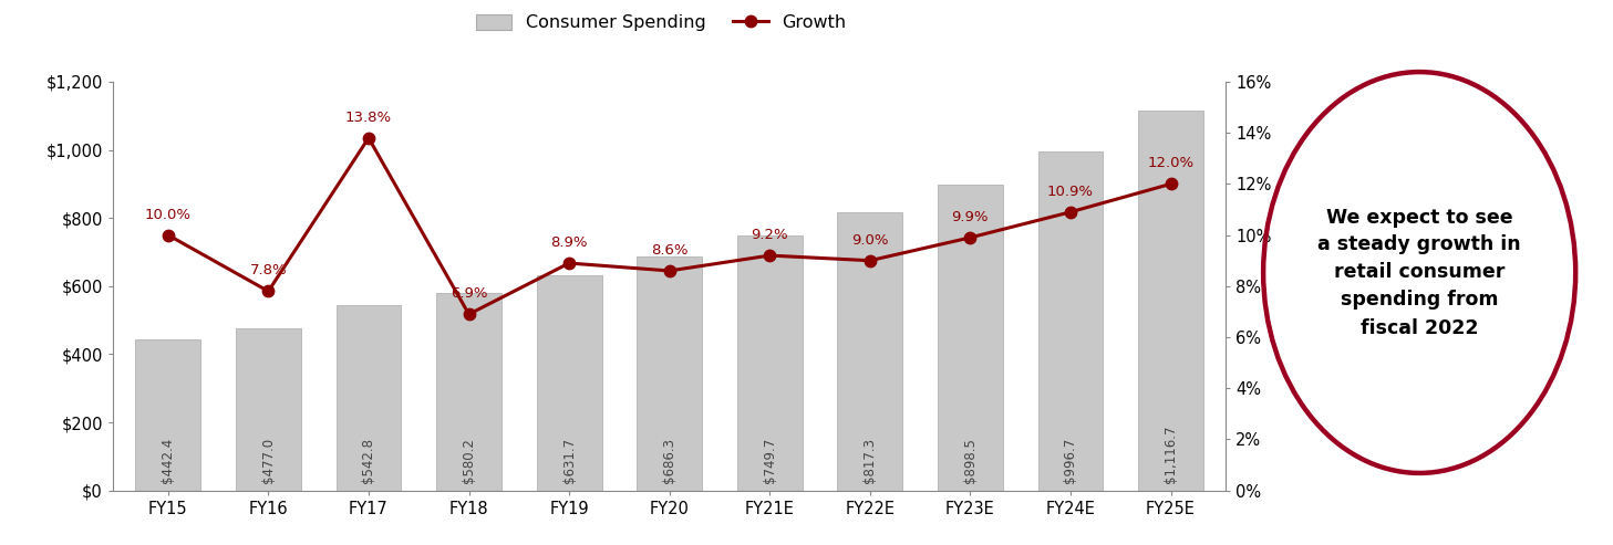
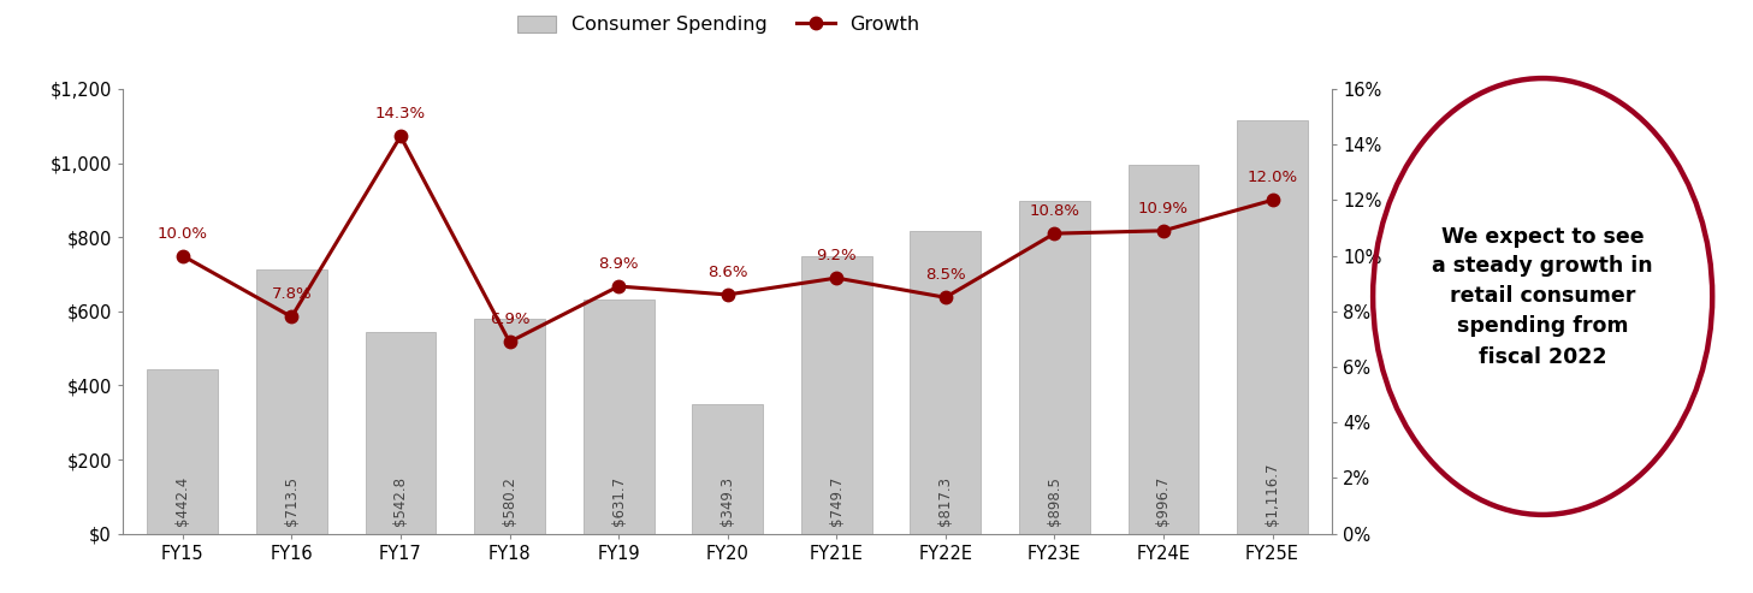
Consumer Spending/FY16: $477.0 -> $713.5
Growth/FY17: 13.8% -> 14.3%
Consumer Spending/FY20: $686.3 -> $349.3
Growth/FY22E: 9.0% -> 8.5%
Growth/FY23E: 9.9% -> 10.8%
